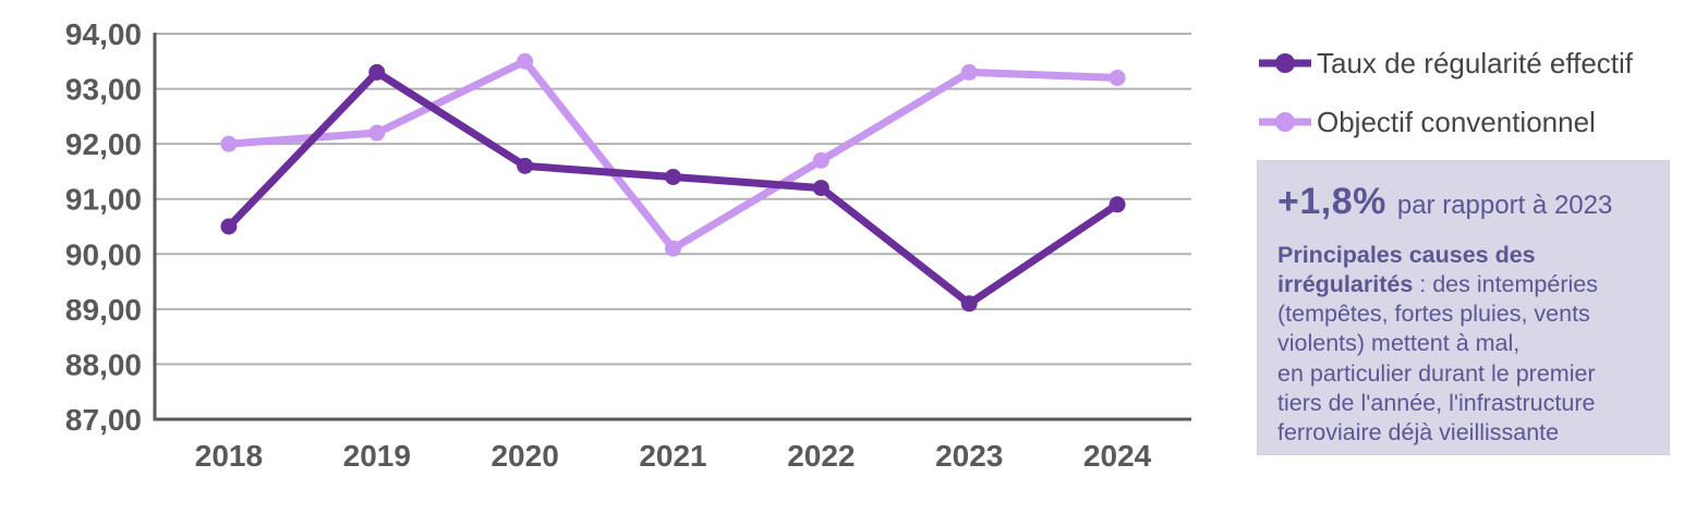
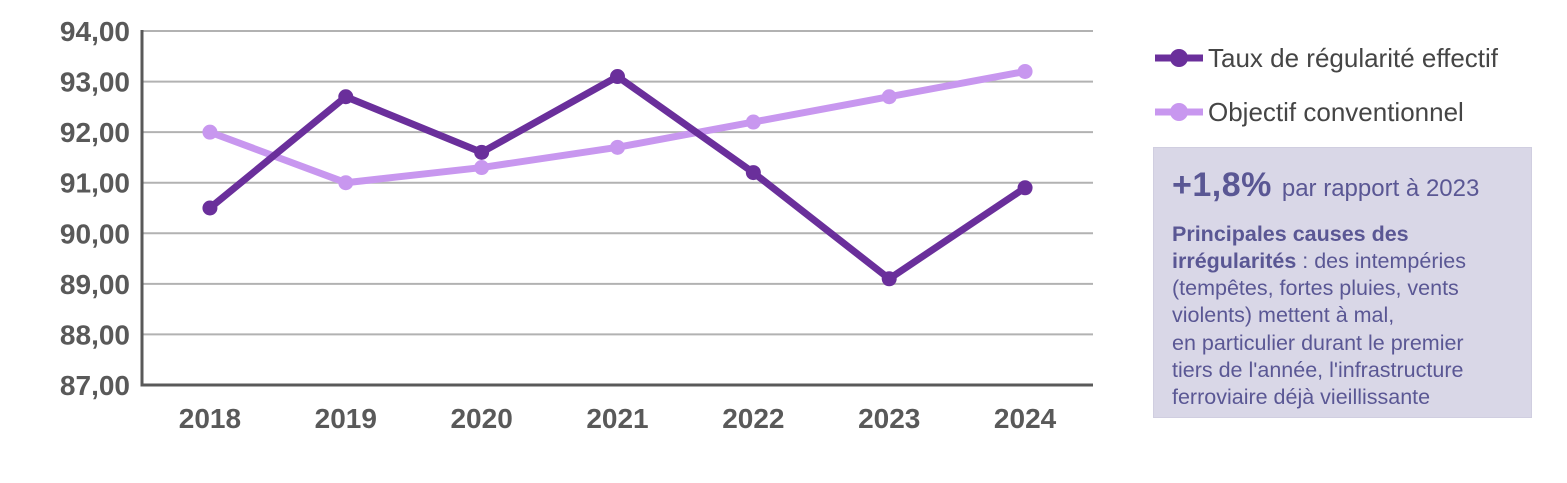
Taux de régularité effectif/2019: 93,3 -> 92,7
Objectif conventionnel/2019: 92,2 -> 91,0
Objectif conventionnel/2020: 93,5 -> 91,3
Taux de régularité effectif/2021: 91,4 -> 93,1
Objectif conventionnel/2021: 90,1 -> 91,7
Objectif conventionnel/2022: 91,7 -> 92,2
Objectif conventionnel/2023: 93,3 -> 92,7
